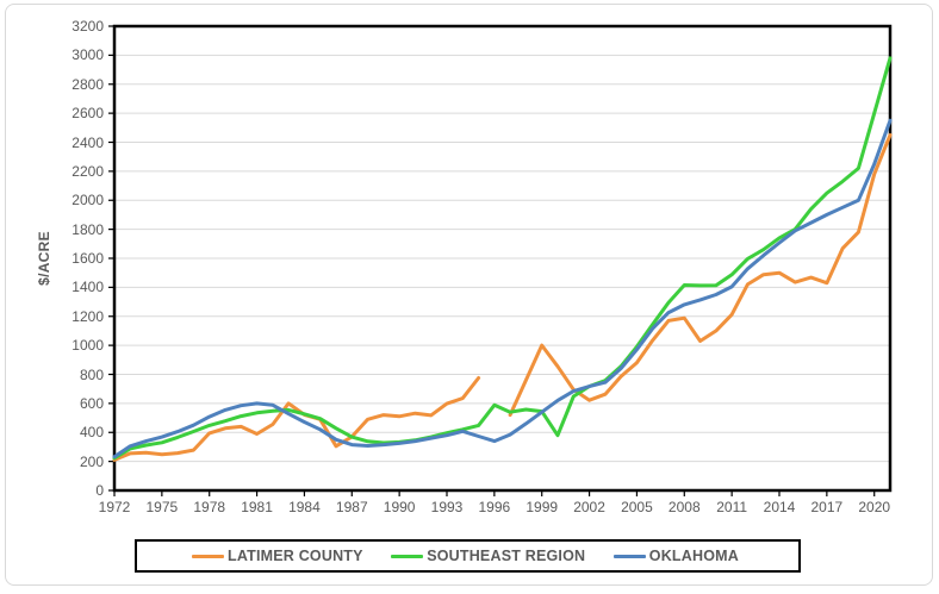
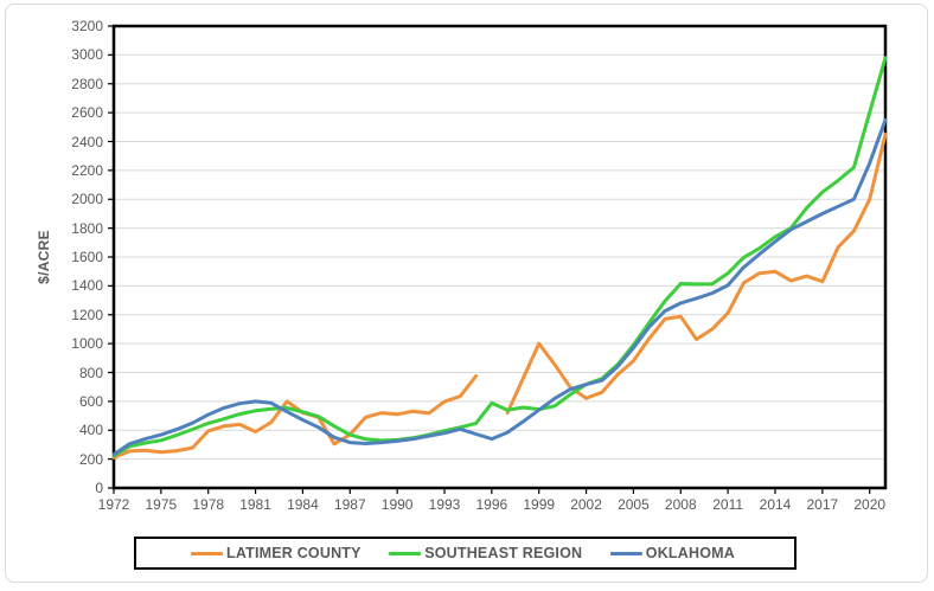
SOUTHEAST REGION/2000: 380 -> 570
LATIMER COUNTY/2020: 2180 -> 2000
